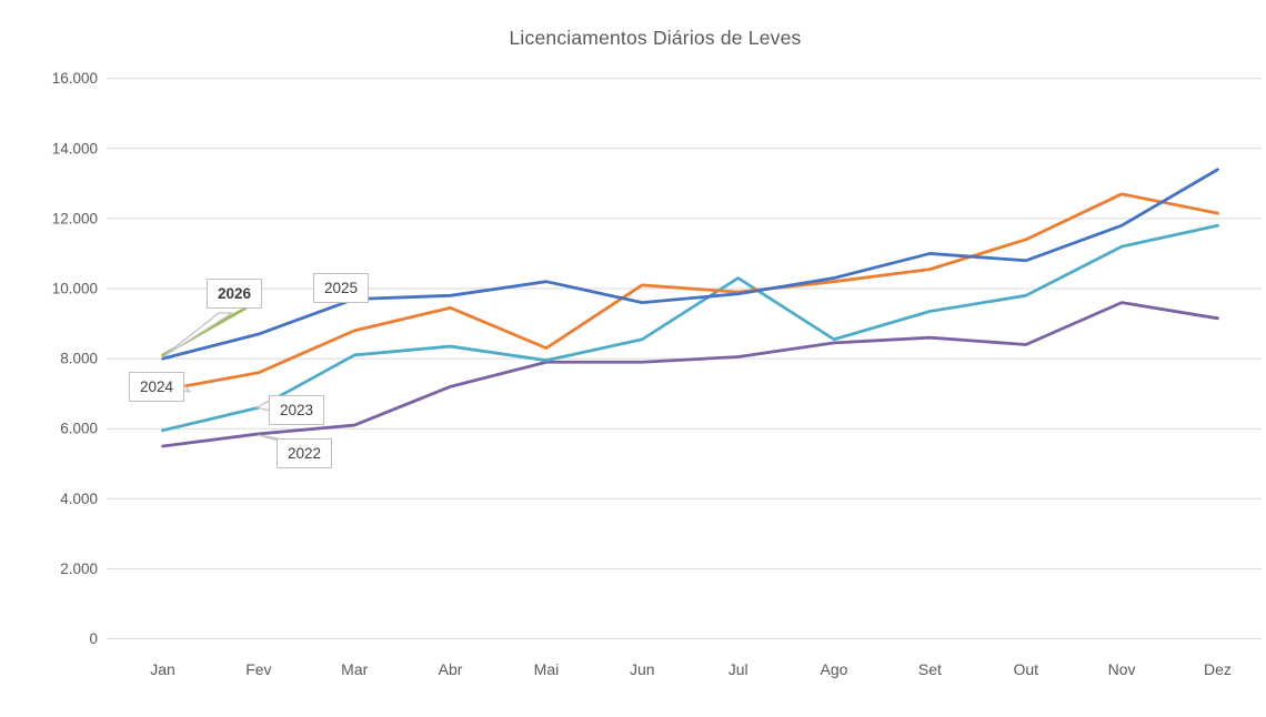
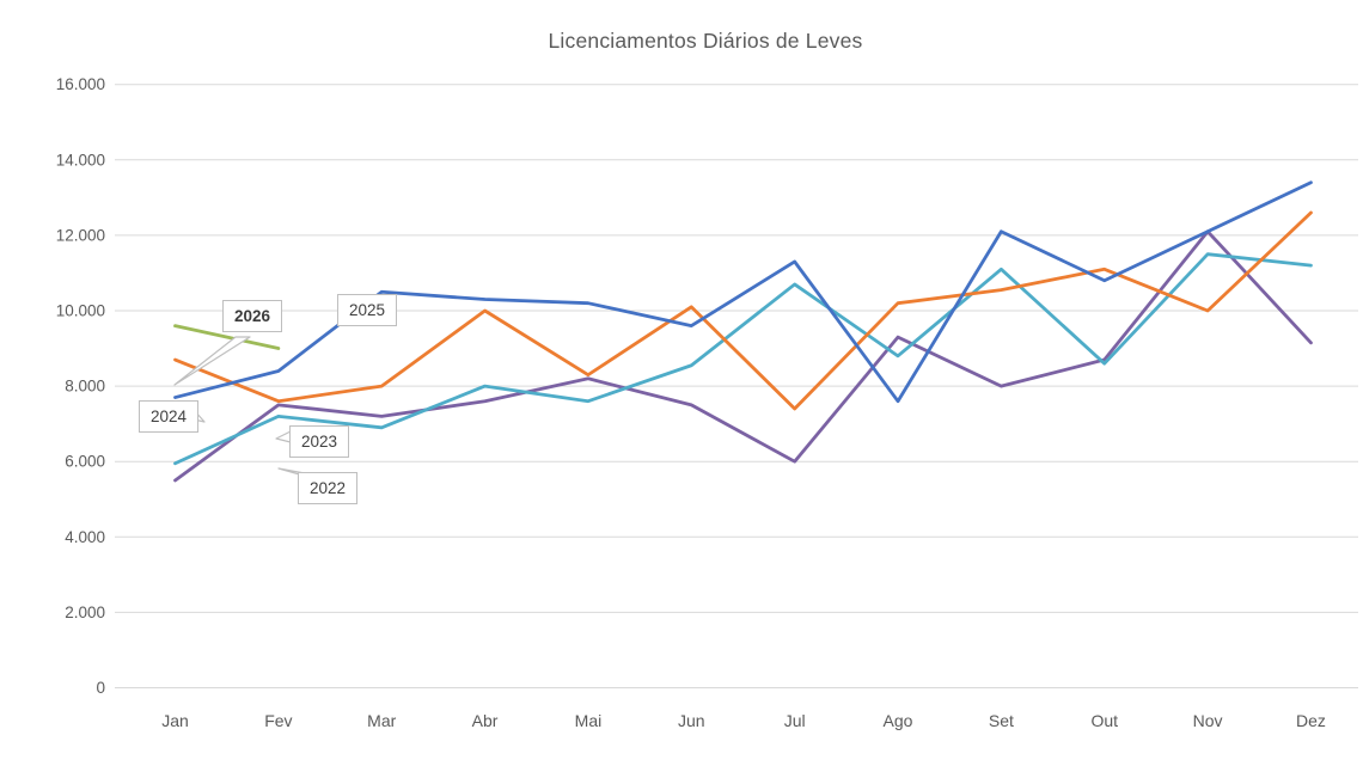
2024/Jan: 7100 -> 8700
2025/Jan: 8000 -> 7700
2026/Jan: 8100 -> 9600
2022/Fev: 5800 -> 7500
2023/Fev: 6600 -> 7200
2025/Fev: 8700 -> 8400
2026/Fev: 9600 -> 9000
2022/Mar: 6100 -> 7200
2023/Mar: 8100 -> 6900
2024/Mar: 8800 -> 8000
2025/Mar: 9700 -> 10500
2022/Abr: 7200 -> 7600
2023/Abr: 8400 -> 8000
2024/Abr: 9400 -> 10000
2025/Abr: 9800 -> 10300
2022/Mai: 7900 -> 8200
2023/Mai: 8000 -> 7600
2022/Jun: 7900 -> 7500
2022/Jul: 8000 -> 6000
2023/Jul: 10300 -> 10700
2024/Jul: 9900 -> 7400
2025/Jul: 9800 -> 11300
2022/Ago: 8400 -> 9300
2023/Ago: 8600 -> 8800
2025/Ago: 10300 -> 7600
2022/Set: 8600 -> 8000
2023/Set: 9400 -> 11100
2025/Set: 11000 -> 12100
2022/Out: 8400 -> 8700
2023/Out: 9800 -> 8600
2024/Out: 11400 -> 11100
2022/Nov: 9600 -> 12100
2023/Nov: 11200 -> 11500
2024/Nov: 12700 -> 10000
2025/Nov: 11800 -> 12100
2023/Dez: 11800 -> 11200
2024/Dez: 12200 -> 12600
